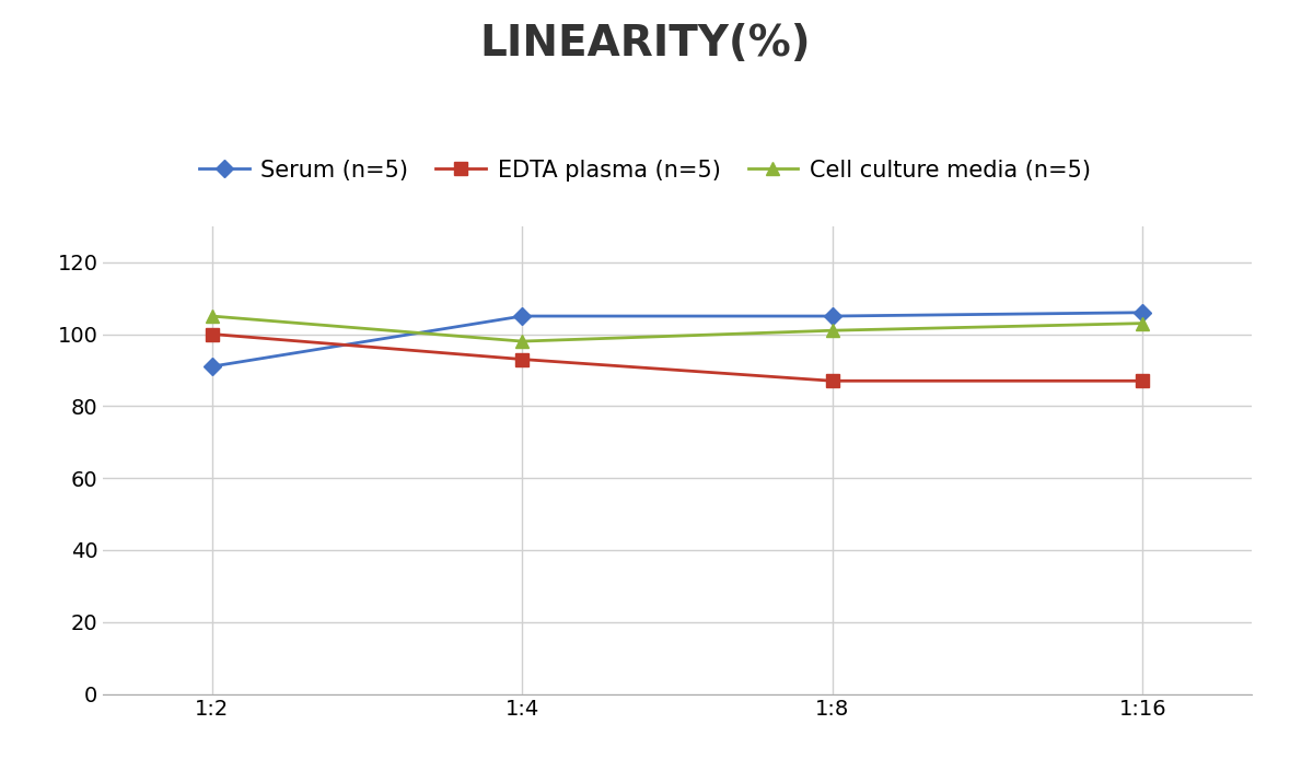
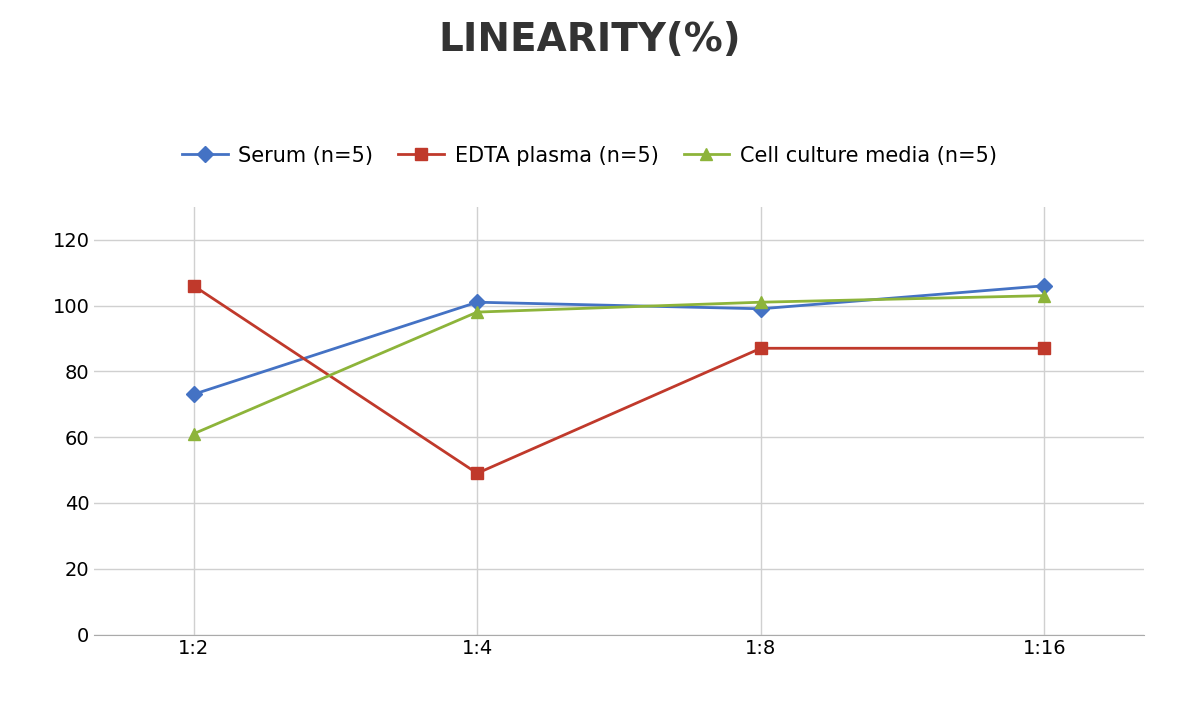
Serum (n=5)/1:2: 91 -> 73
EDTA plasma (n=5)/1:2: 100 -> 106
Cell culture media (n=5)/1:2: 105 -> 61
Serum (n=5)/1:4: 105 -> 101
EDTA plasma (n=5)/1:4: 93 -> 49
Serum (n=5)/1:8: 105 -> 99
